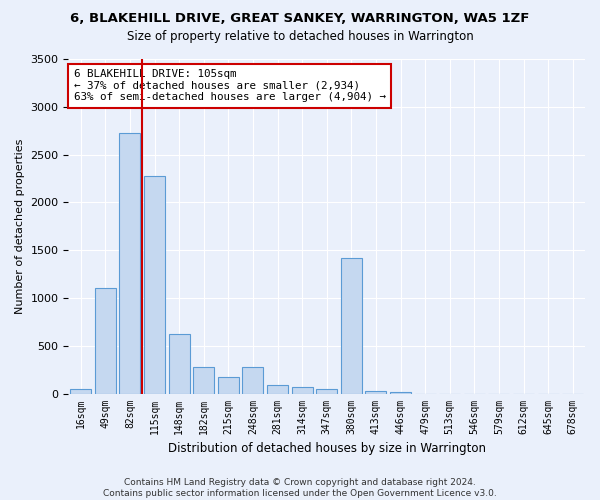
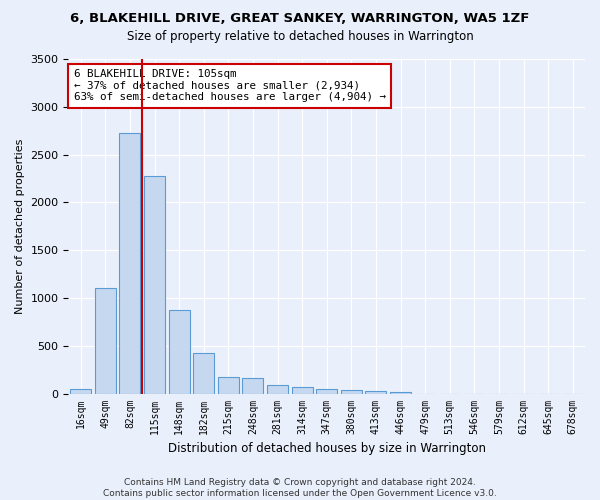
148sqm: 620 -> 870
182sqm: 280 -> 420
248sqm: 280 -> 160
380sqm: 1420 -> 40
